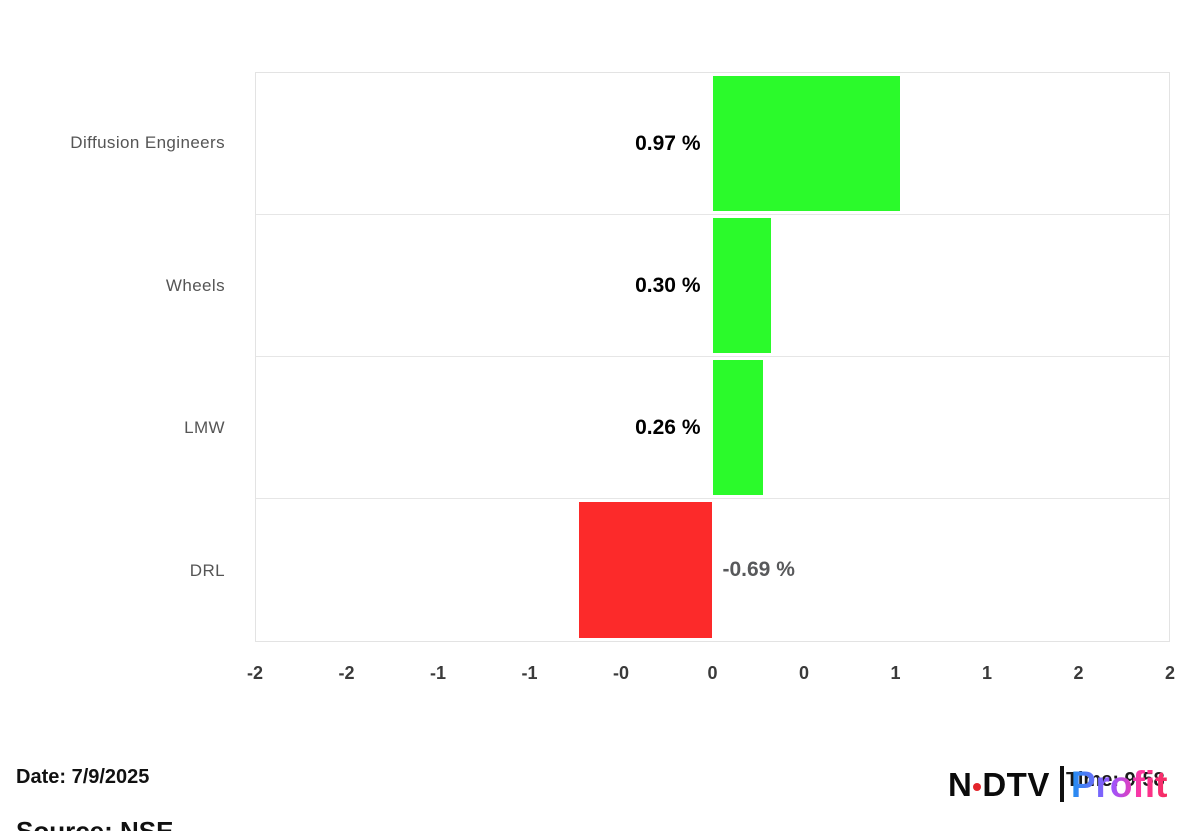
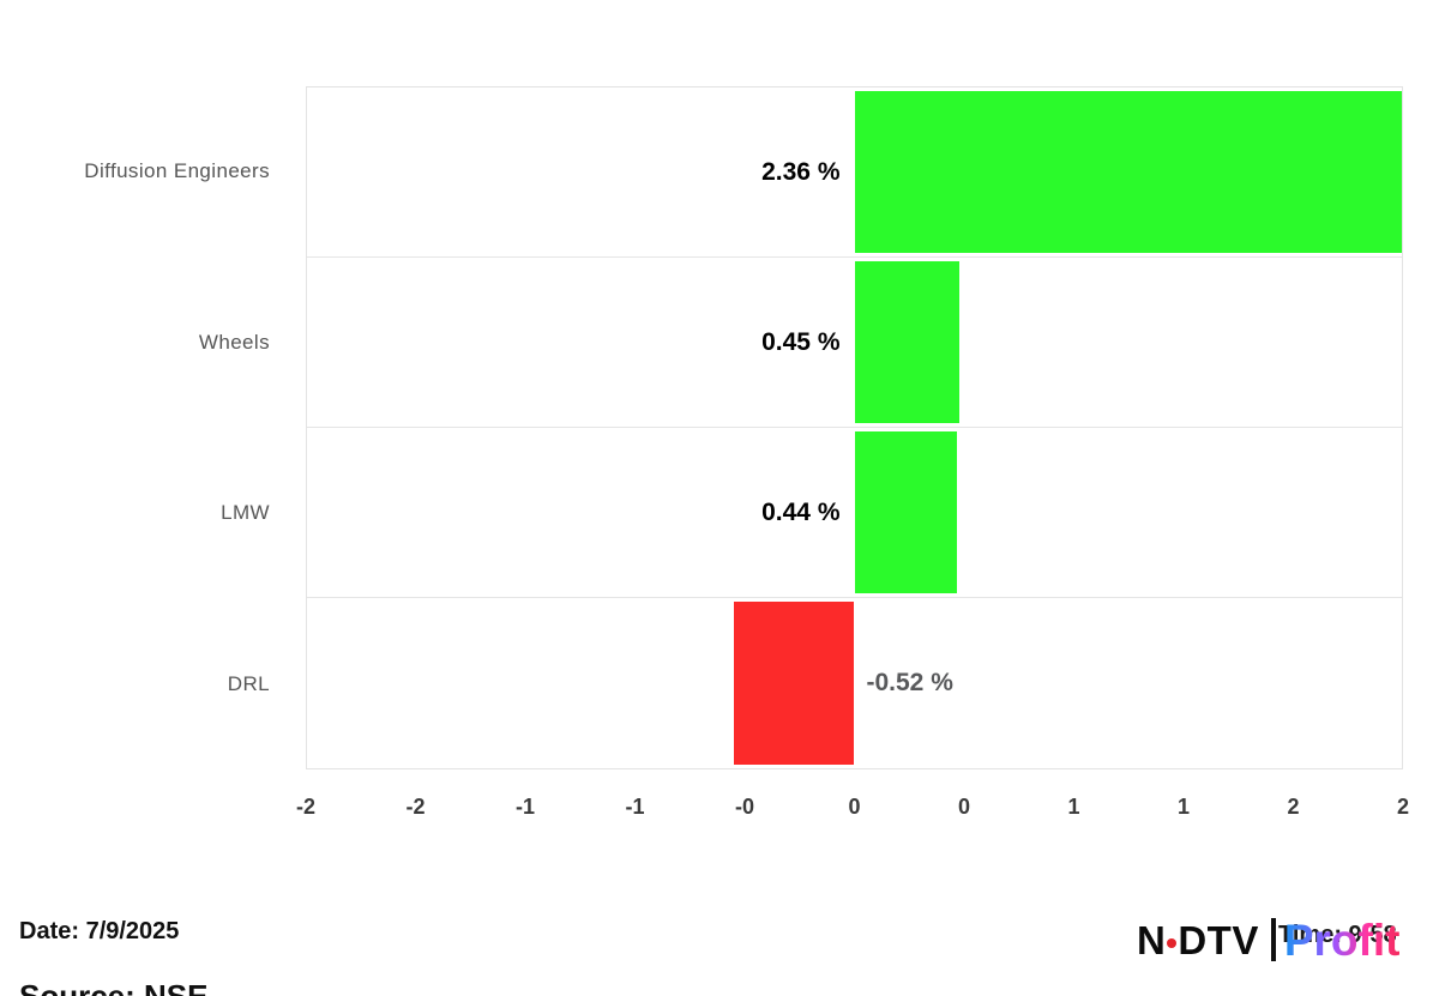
Diffusion Engineers: 0.97 -> 2.36
Wheels: 0.30 -> 0.45
LMW: 0.26 -> 0.44
DRL: -0.69 -> -0.52
